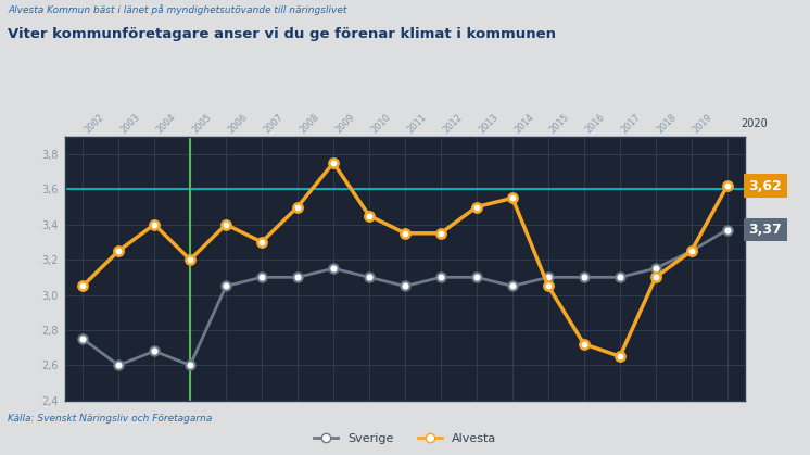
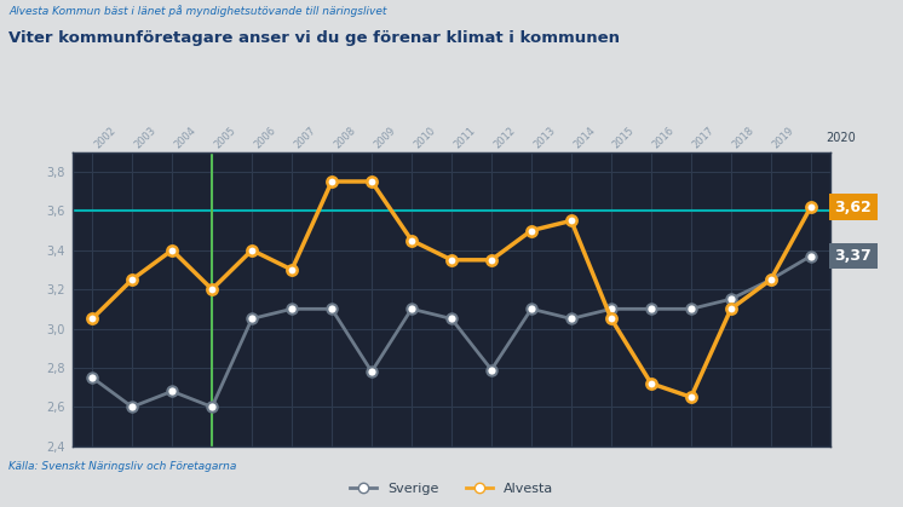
Alvesta/2008: 3,50 -> 3,75
Sverige/2009: 3,15 -> 2,78
Sverige/2012: 3,10 -> 2,79
